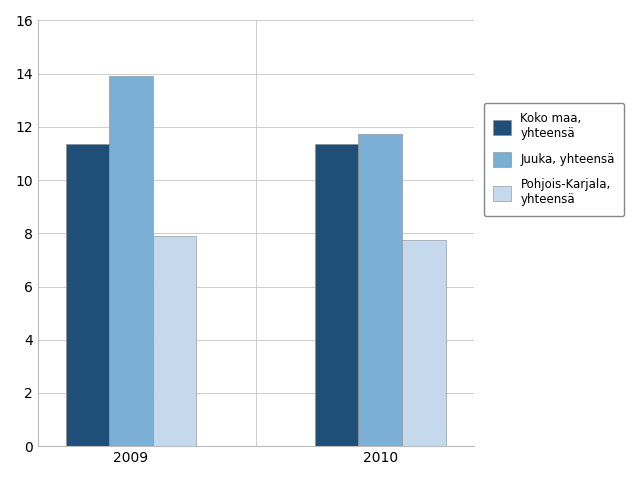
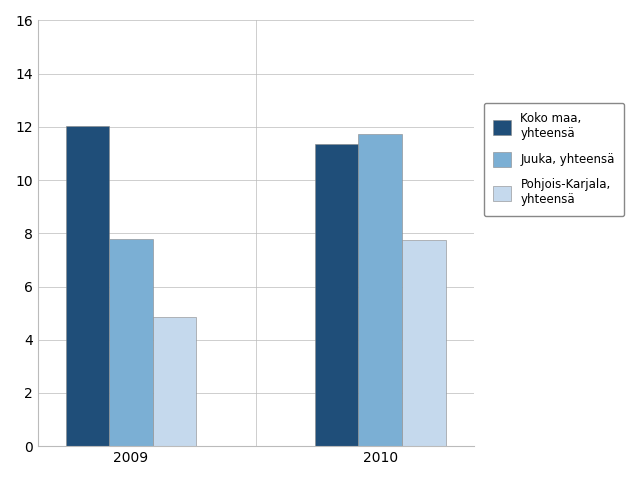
Koko maa, yhteensä/2009: 11.35 -> 12.05
Juuka, yhteensä/2009: 13.90 -> 7.80
Pohjois-Karjala, yhteensä/2009: 7.90 -> 4.85
